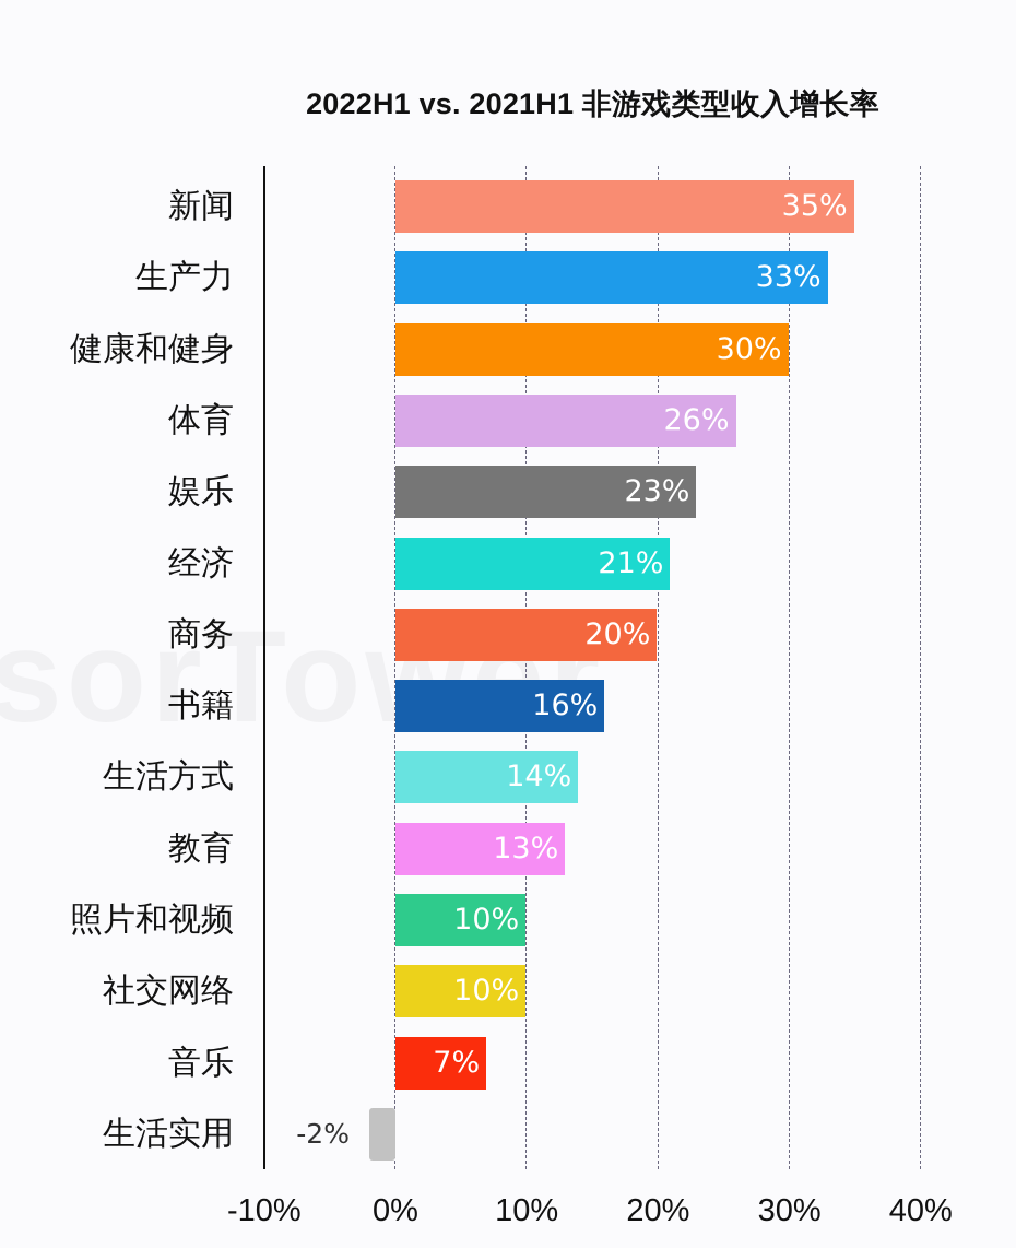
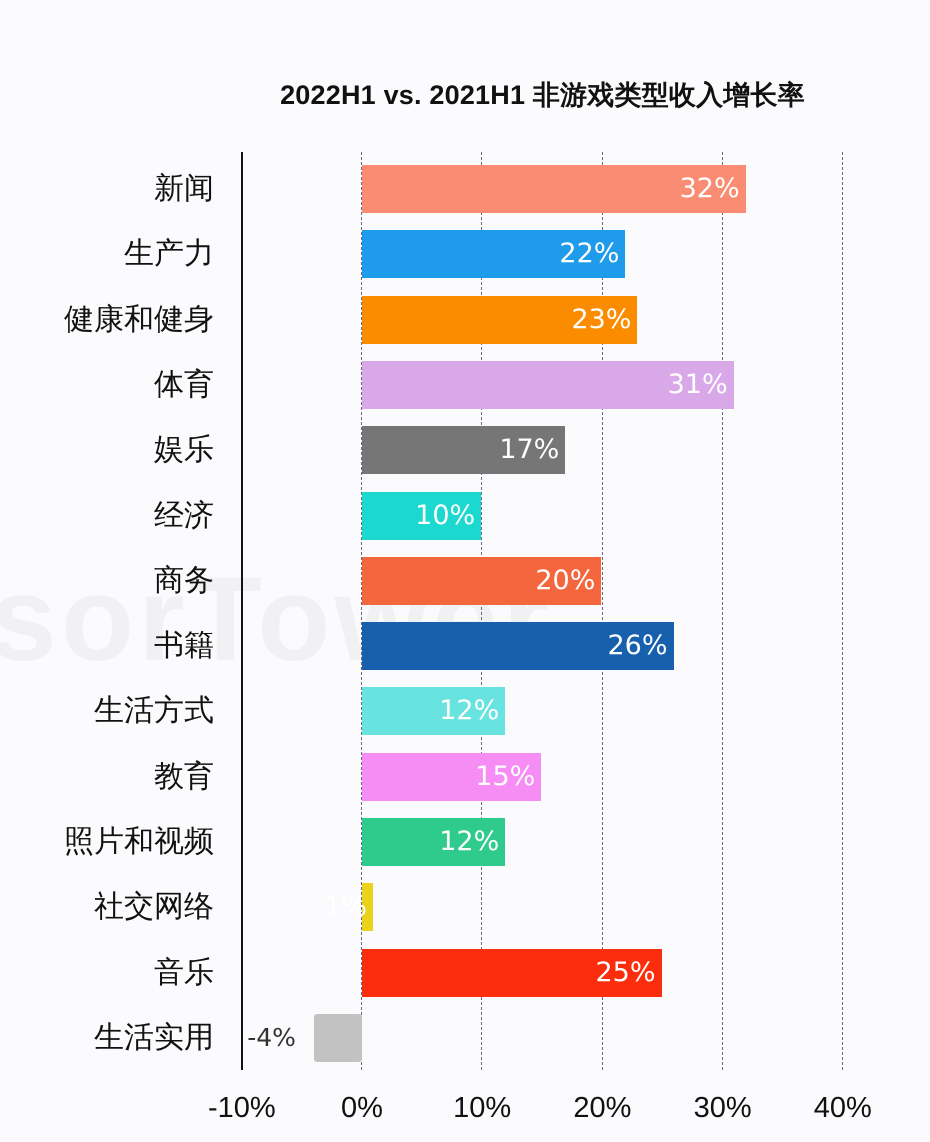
新闻: 35% -> 32%
生产力: 33% -> 22%
健康和健身: 30% -> 23%
体育: 26% -> 31%
娱乐: 23% -> 17%
经济: 21% -> 10%
书籍: 16% -> 26%
生活方式: 14% -> 12%
教育: 13% -> 15%
照片和视频: 10% -> 12%
社交网络: 10% -> 1%
音乐: 7% -> 25%
生活实用: -2% -> -4%
